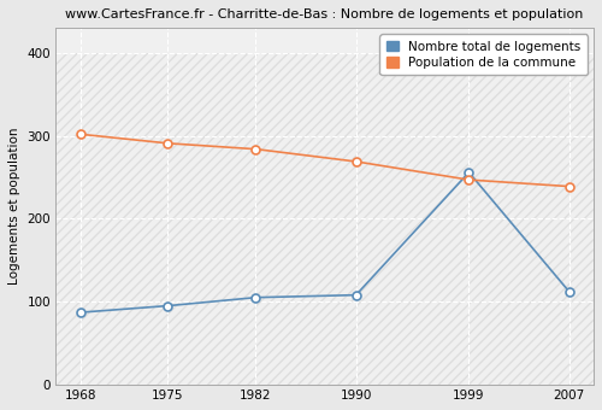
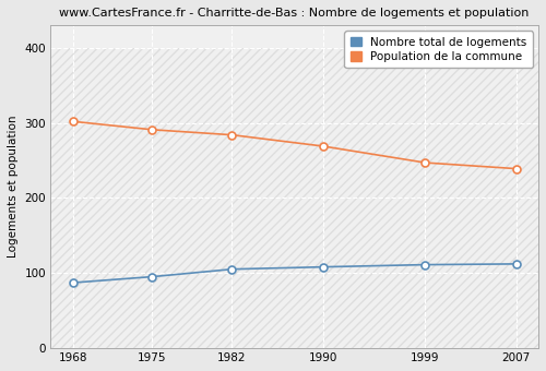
Nombre total de logements/1999: 256 -> 111
